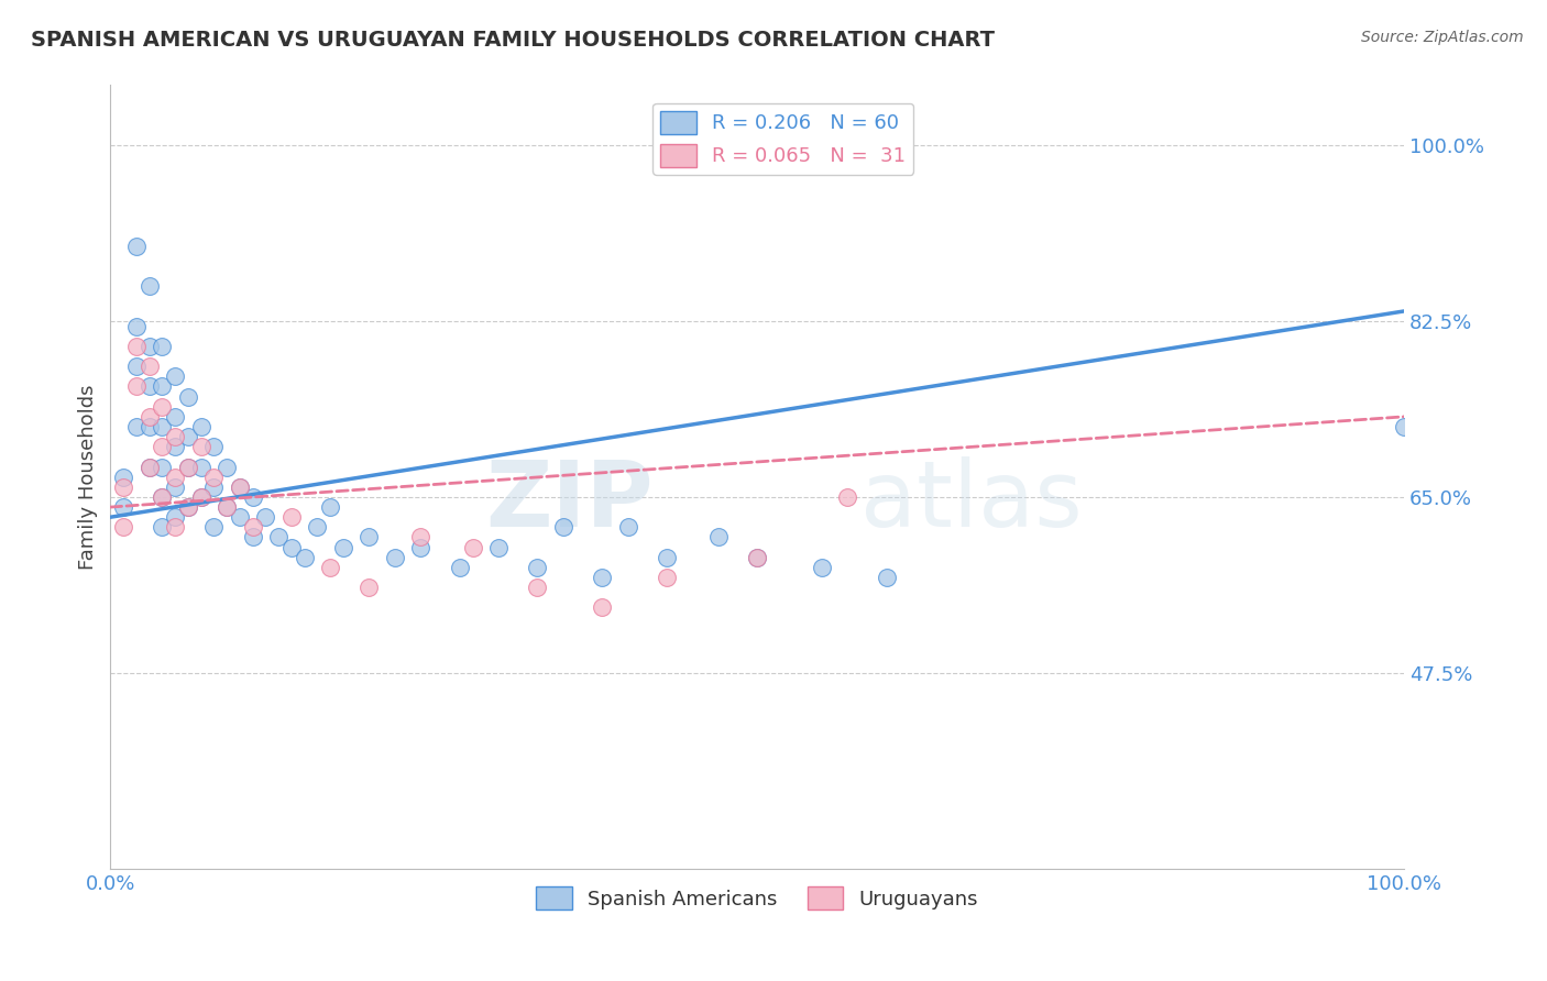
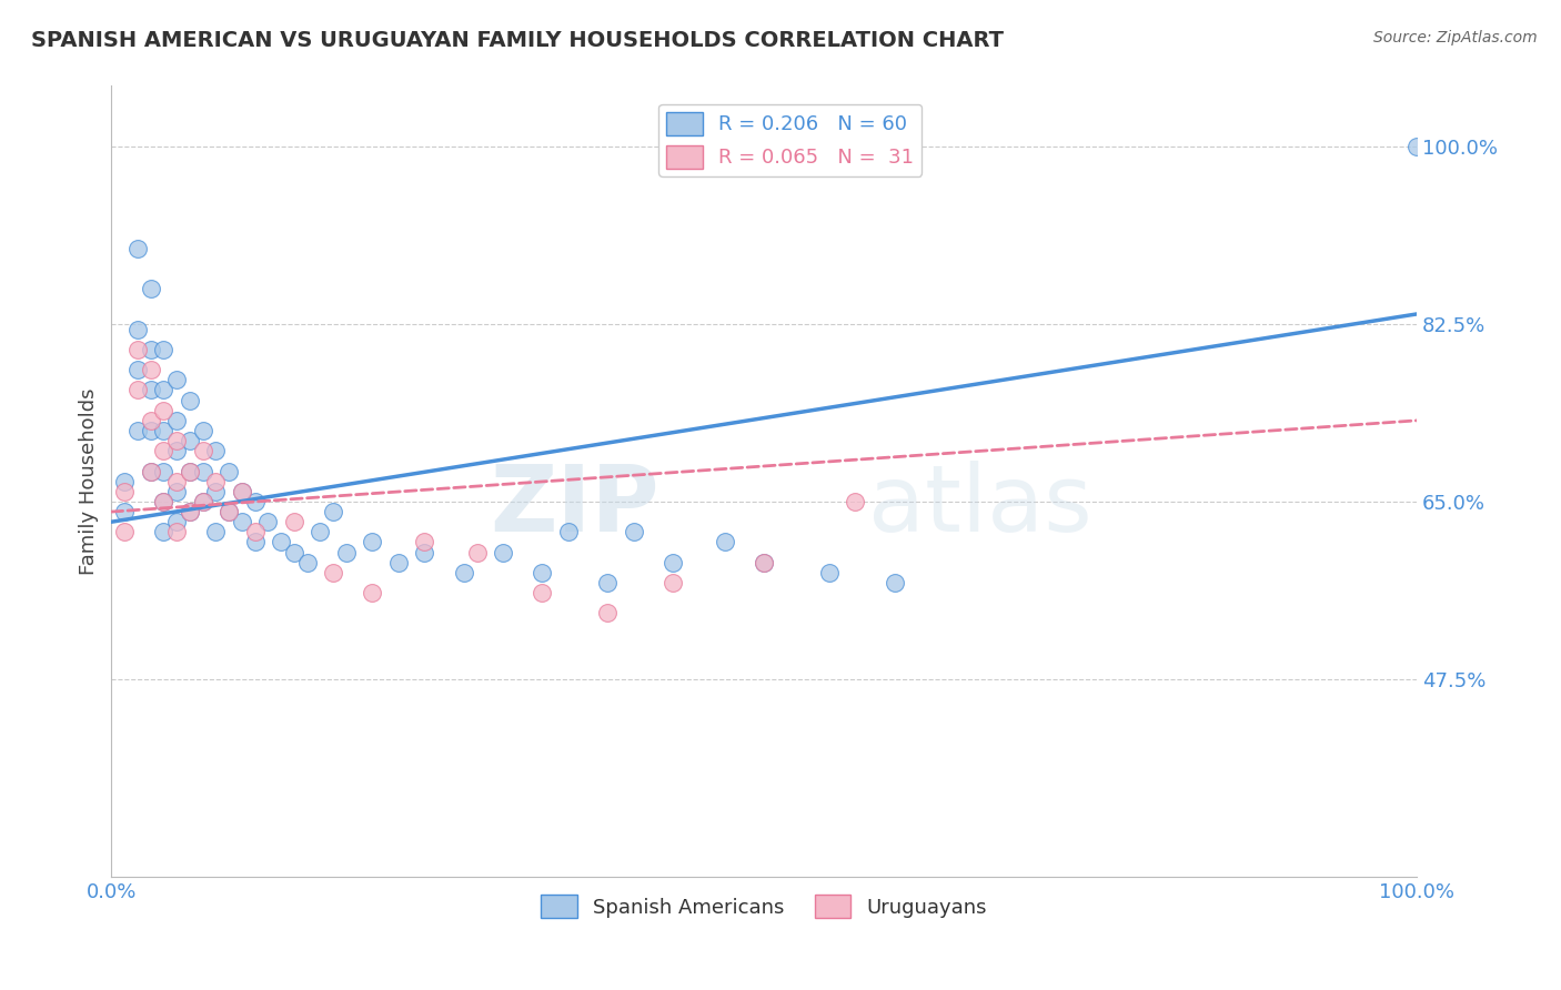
Spanish Americans/100.0%: 72% -> 100%
